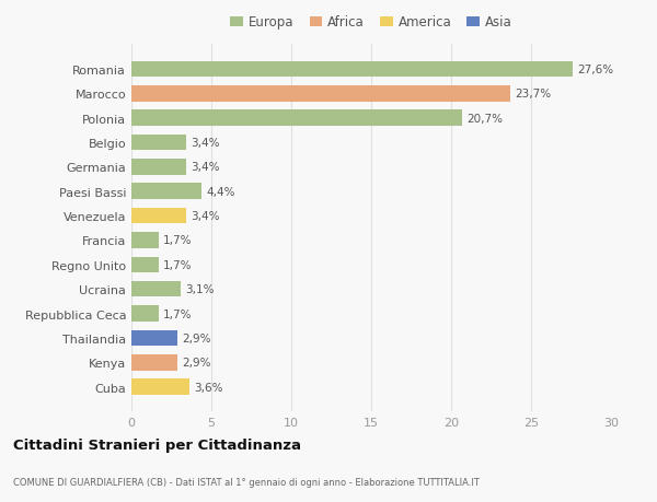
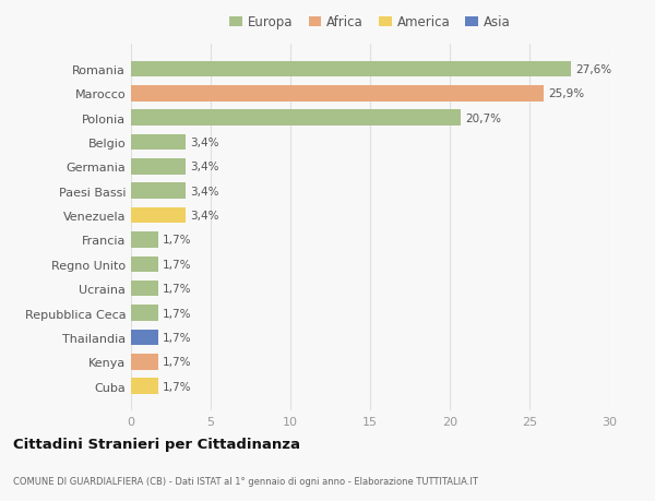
Marocco: 23,7% -> 25,9%
Paesi Bassi: 4,4% -> 3,4%
Ucraina: 3,1% -> 1,7%
Thailandia: 2,9% -> 1,7%
Kenya: 2,9% -> 1,7%
Cuba: 3,6% -> 1,7%
